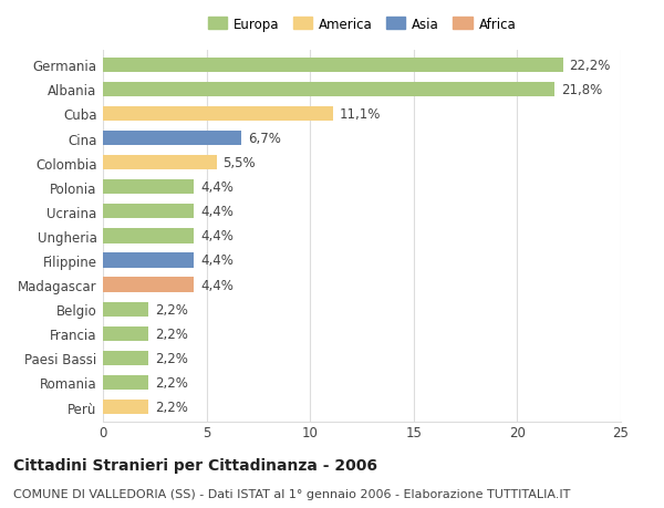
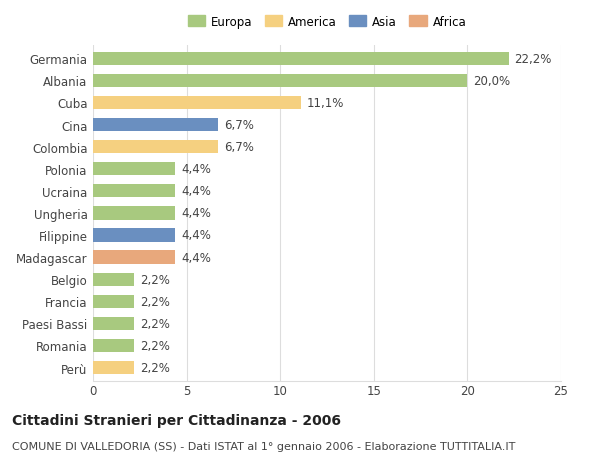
Albania: 21,8% -> 20,0%
Colombia: 5,5% -> 6,7%
